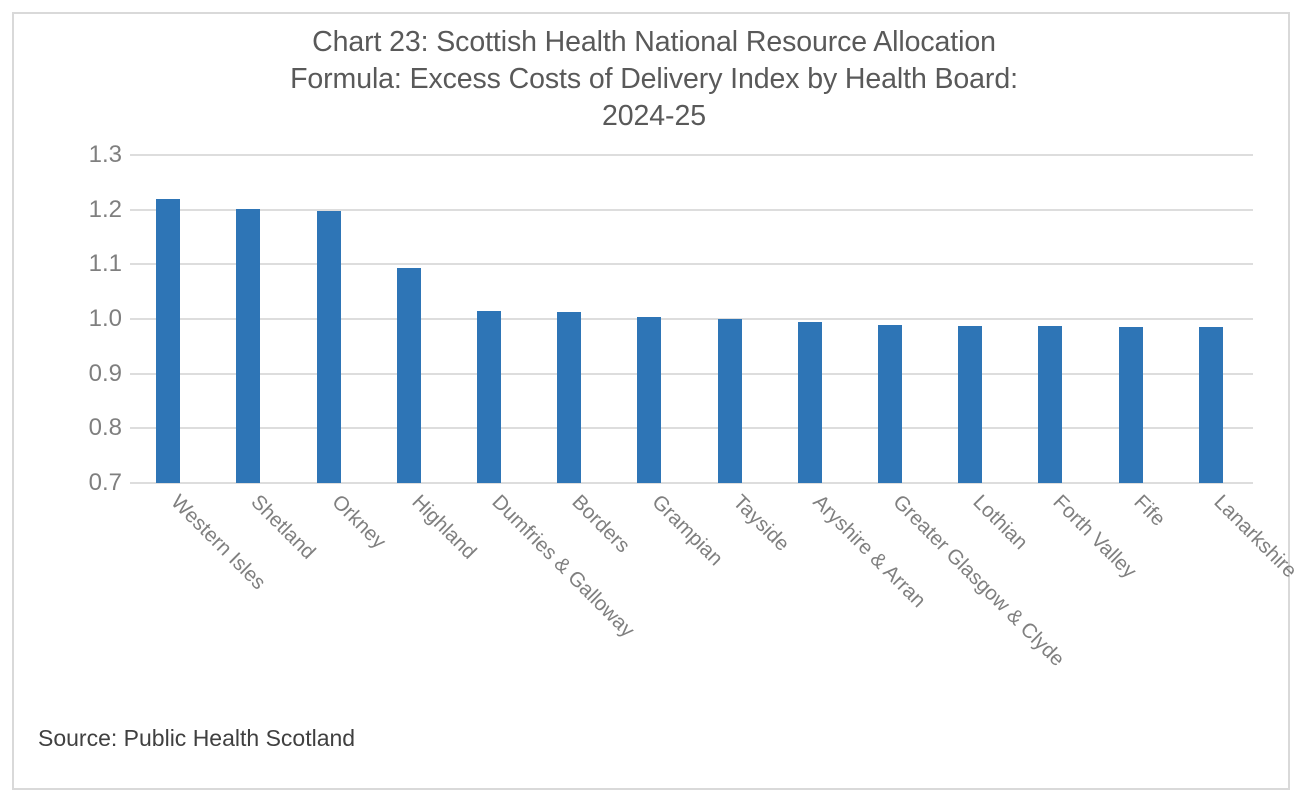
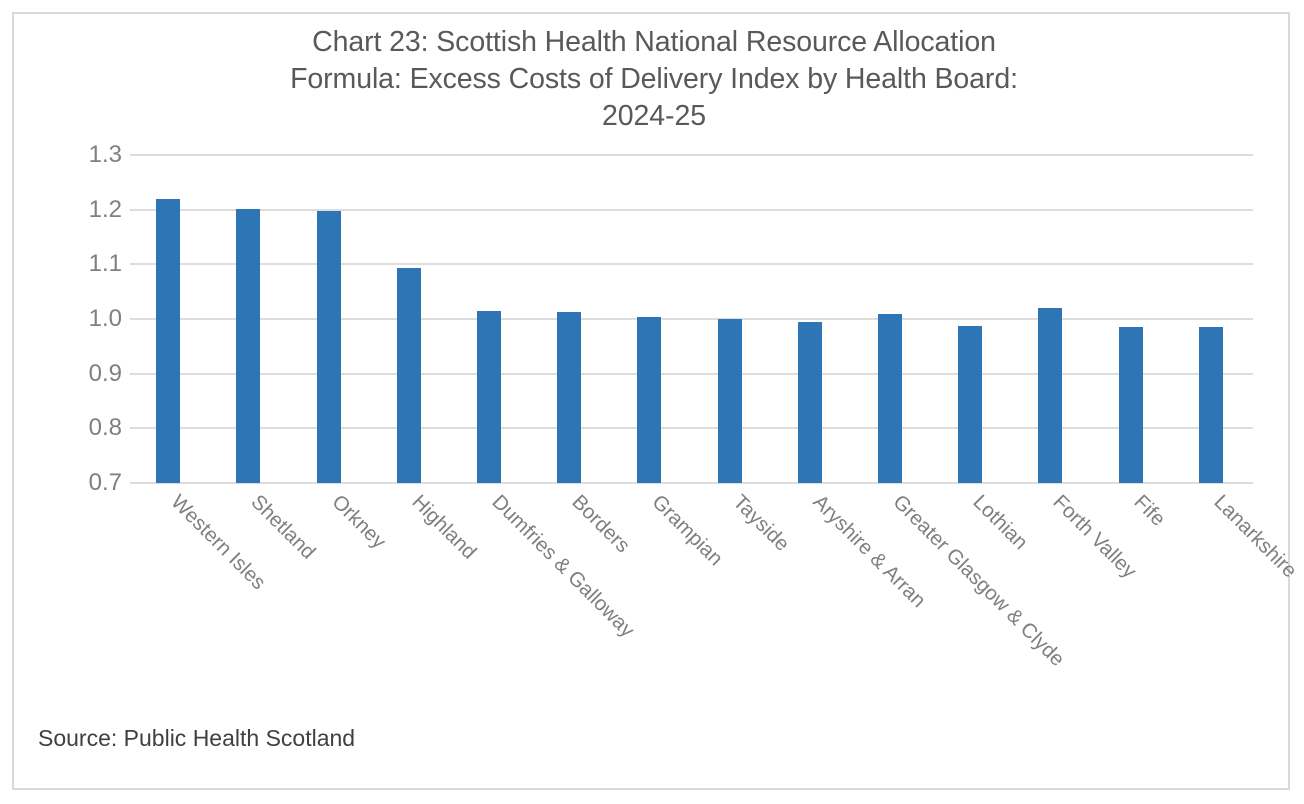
Greater Glasgow & Clyde: 0.99 -> 1.01
Forth Valley: 0.99 -> 1.02
